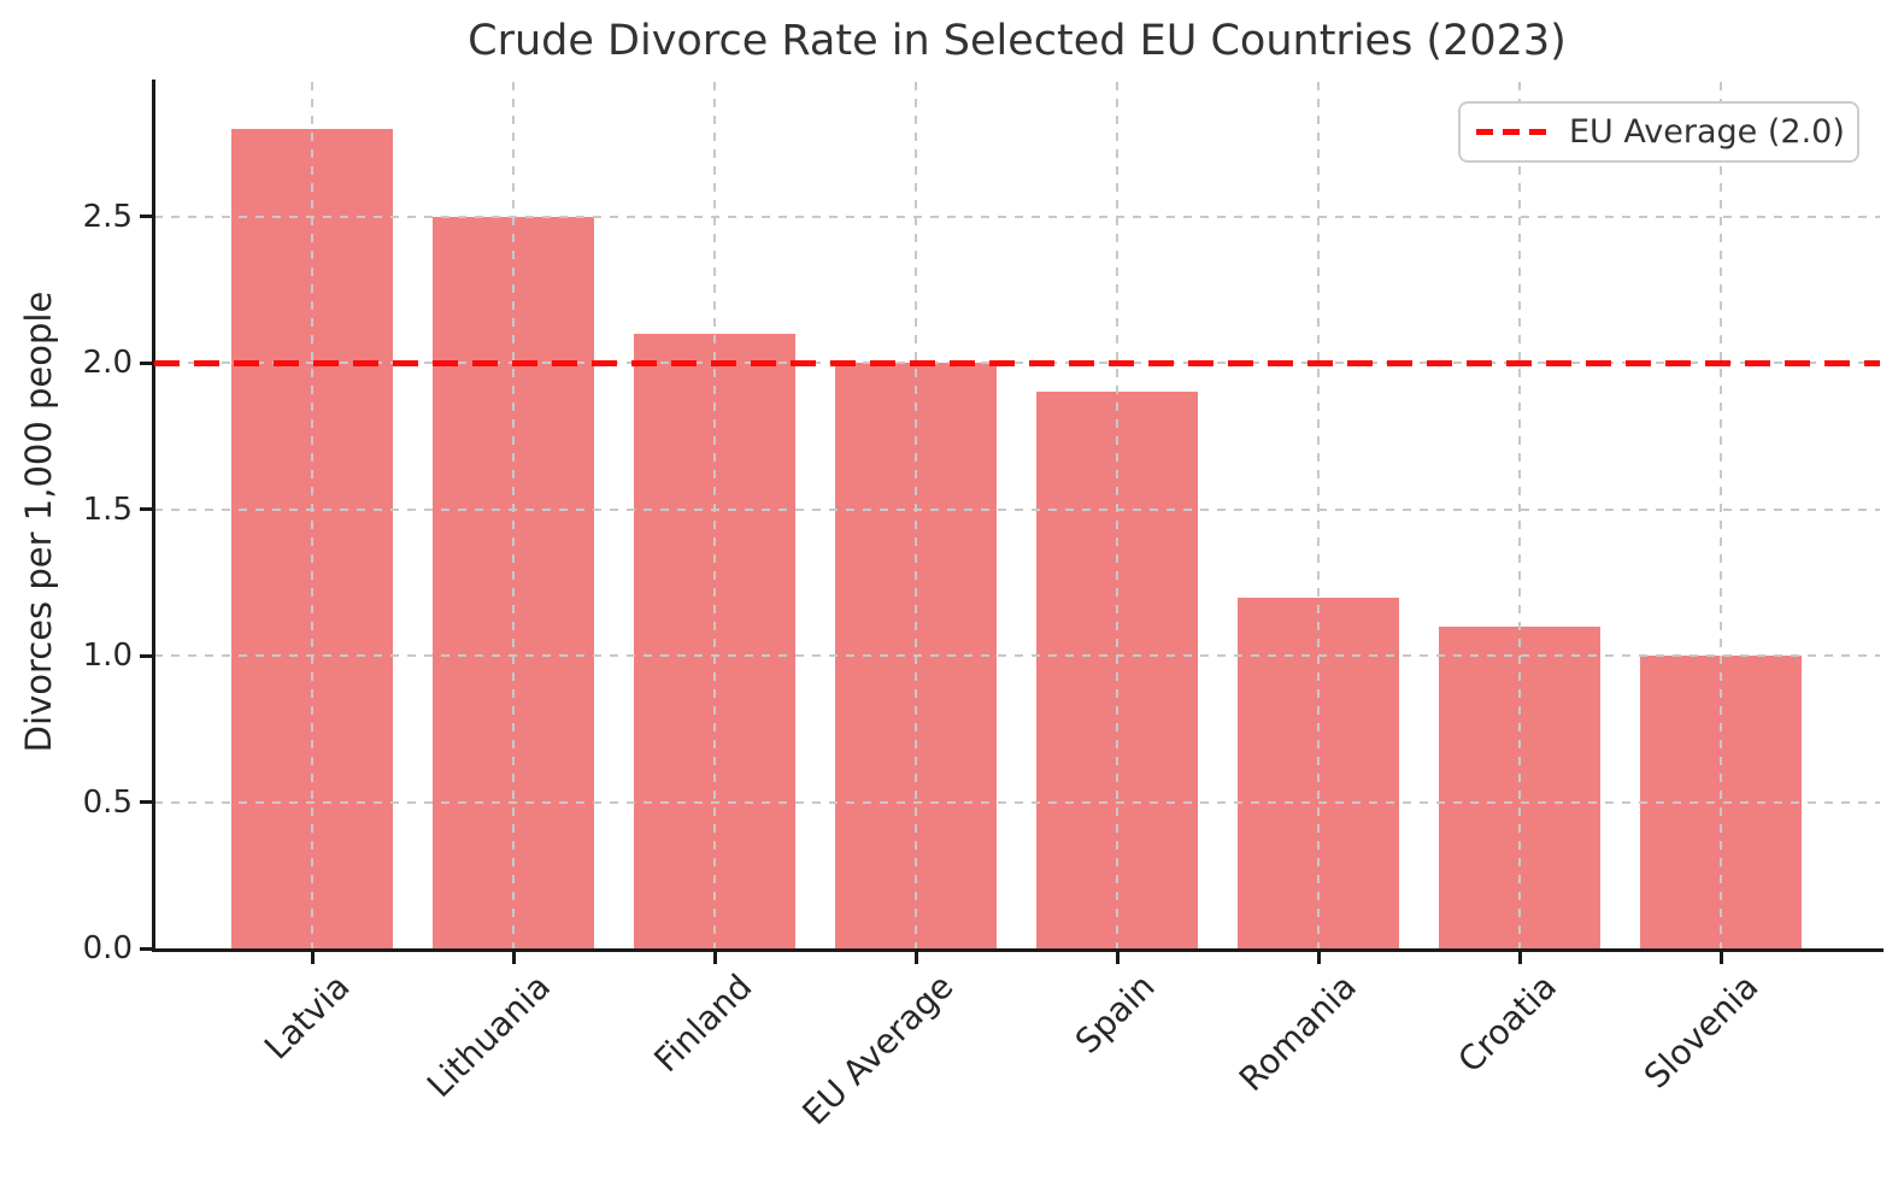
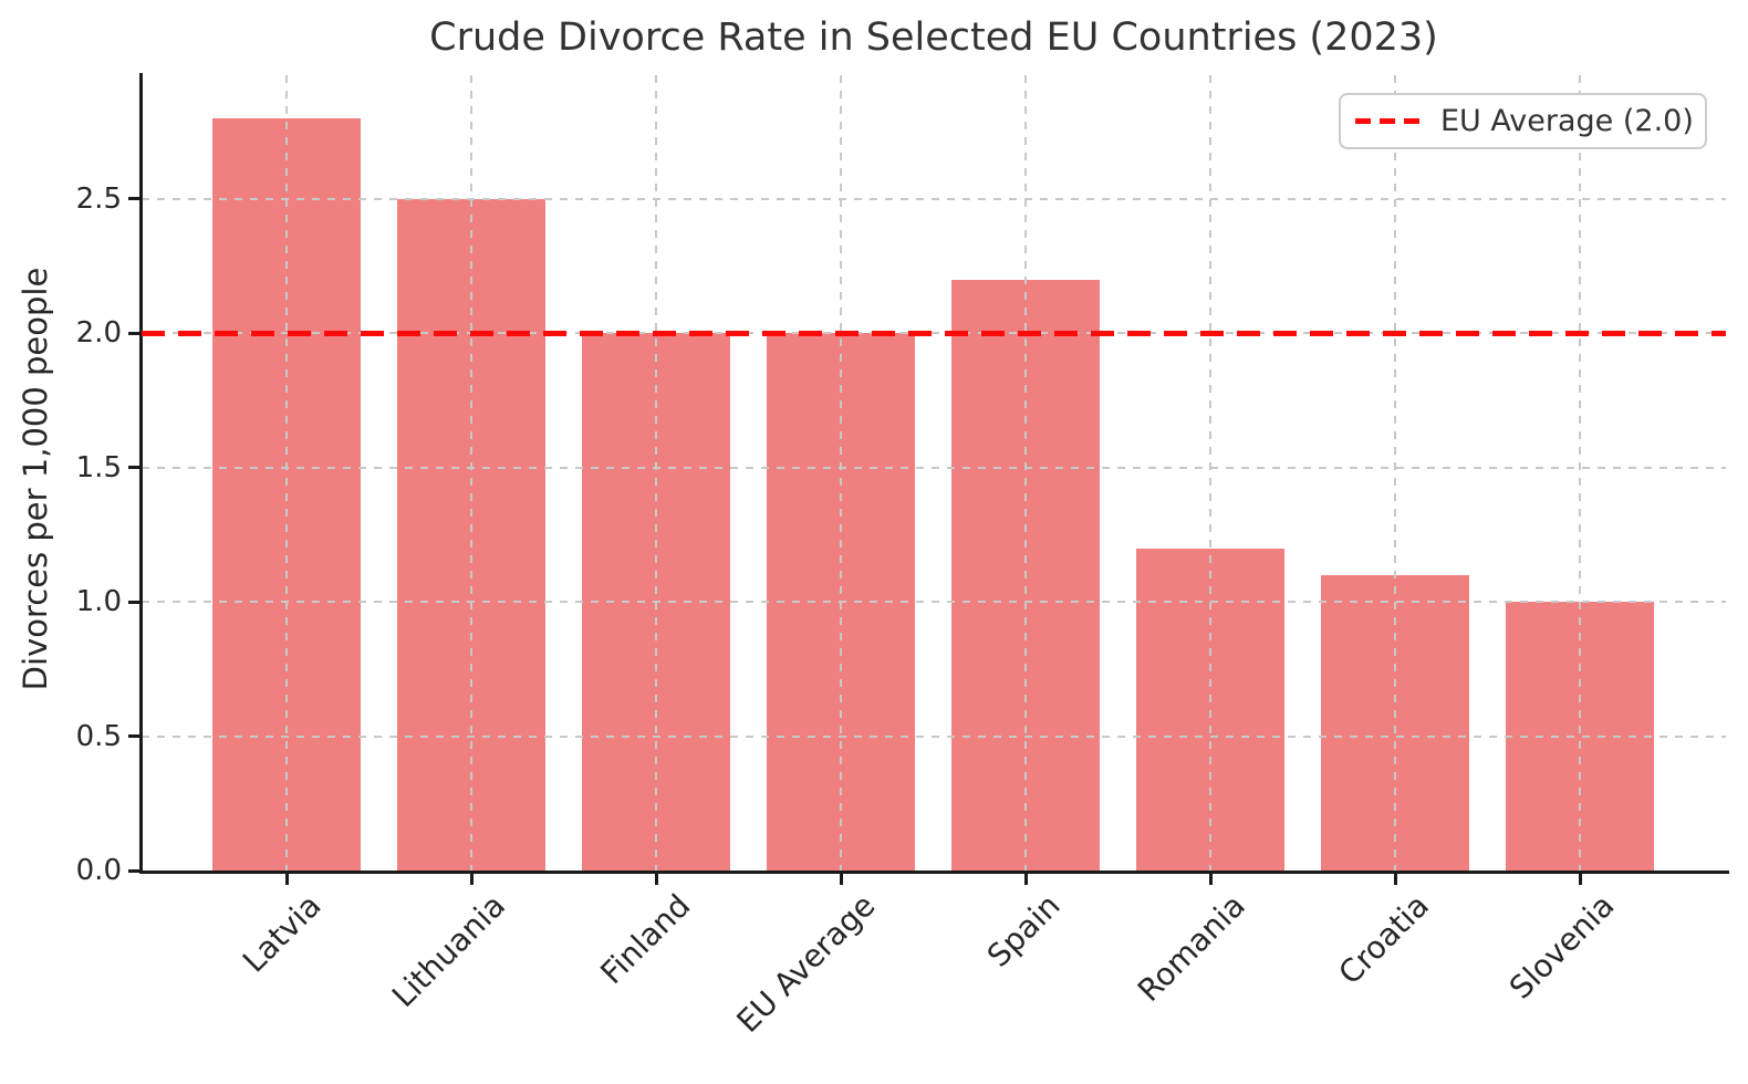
Finland: 2.1 -> 2.0
Spain: 1.9 -> 2.2
